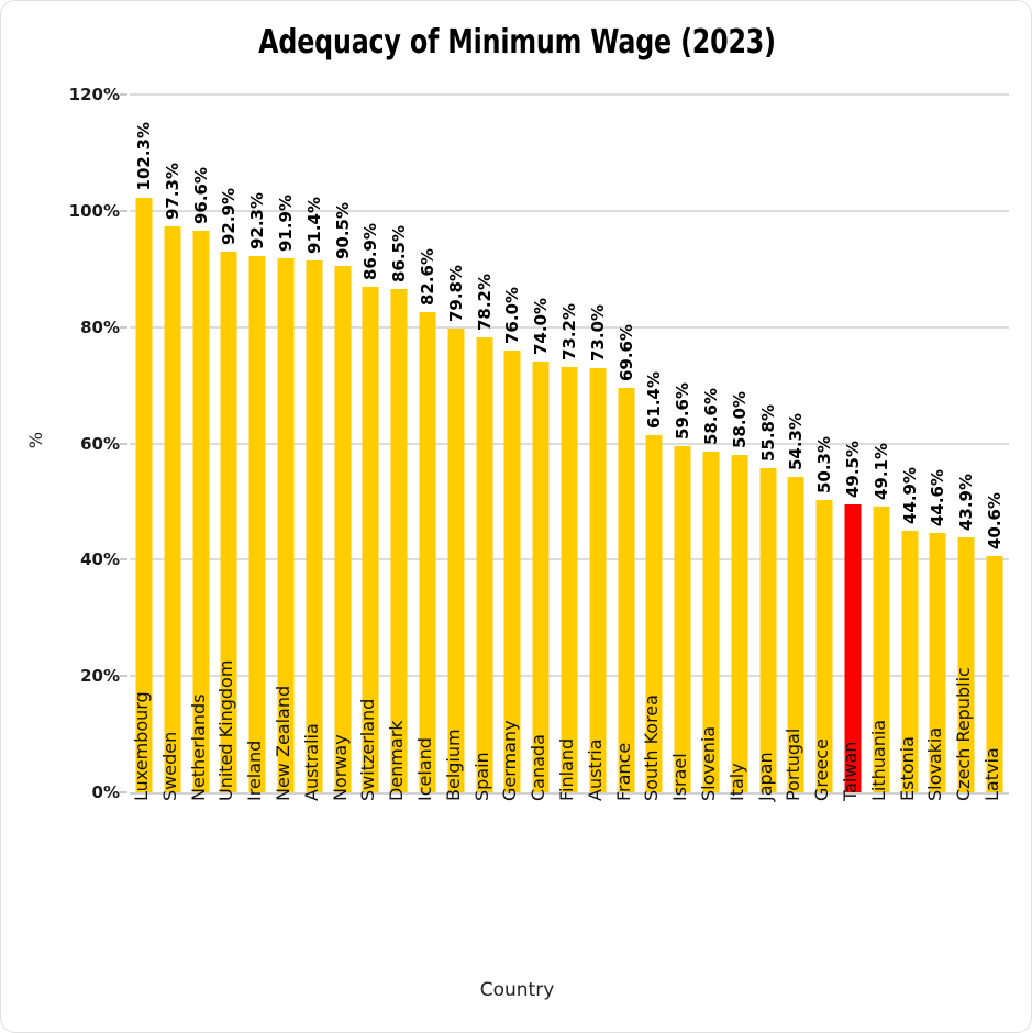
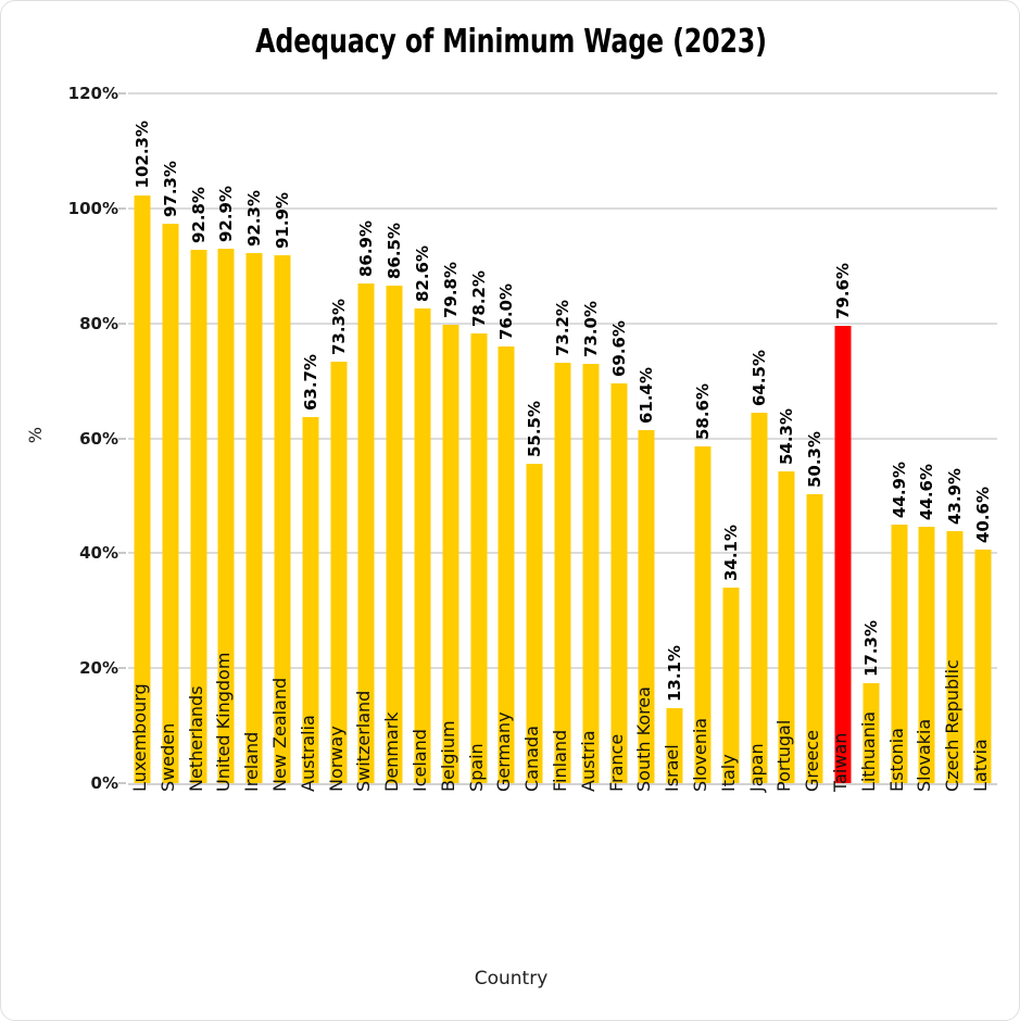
Netherlands: 96.6% -> 92.8%
Australia: 91.4% -> 63.7%
Norway: 90.5% -> 73.3%
Canada: 74.0% -> 55.5%
Israel: 59.6% -> 13.1%
Italy: 58.0% -> 34.1%
Japan: 55.8% -> 64.5%
Taiwan: 49.5% -> 79.6%
Lithuania: 49.1% -> 17.3%
